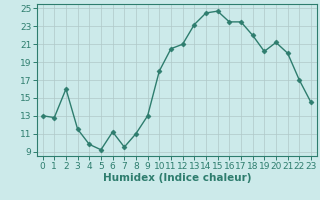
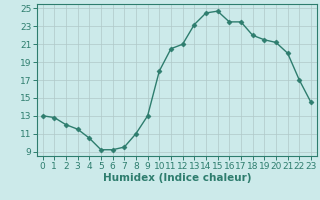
2: 16.0 -> 12.0
4: 9.8 -> 10.5
6: 11.2 -> 9.2
19: 20.2 -> 21.5
